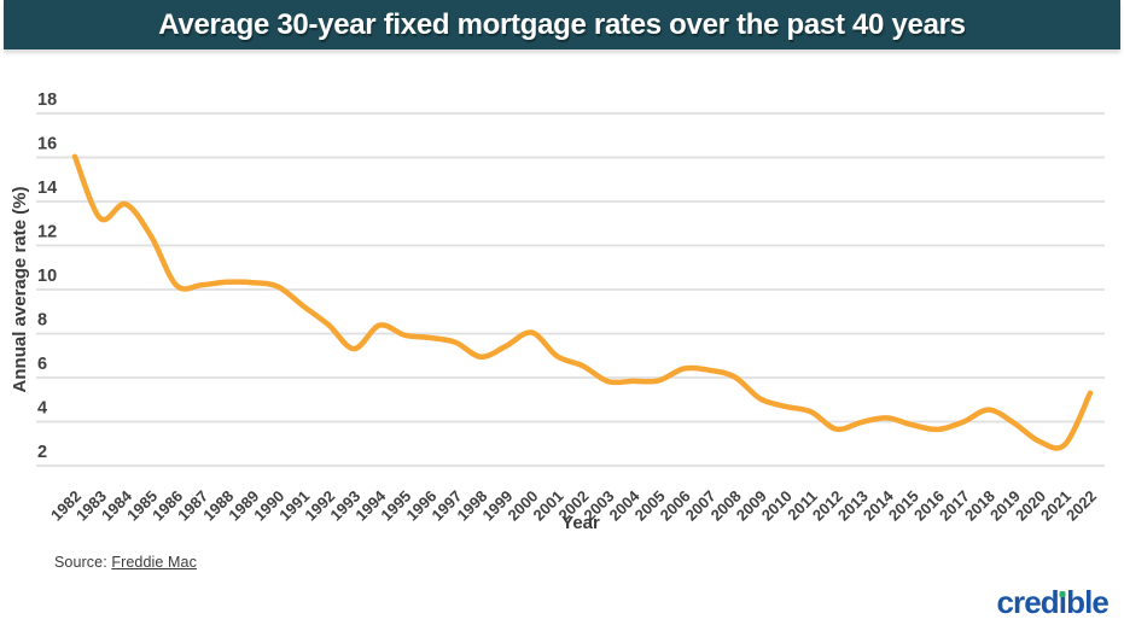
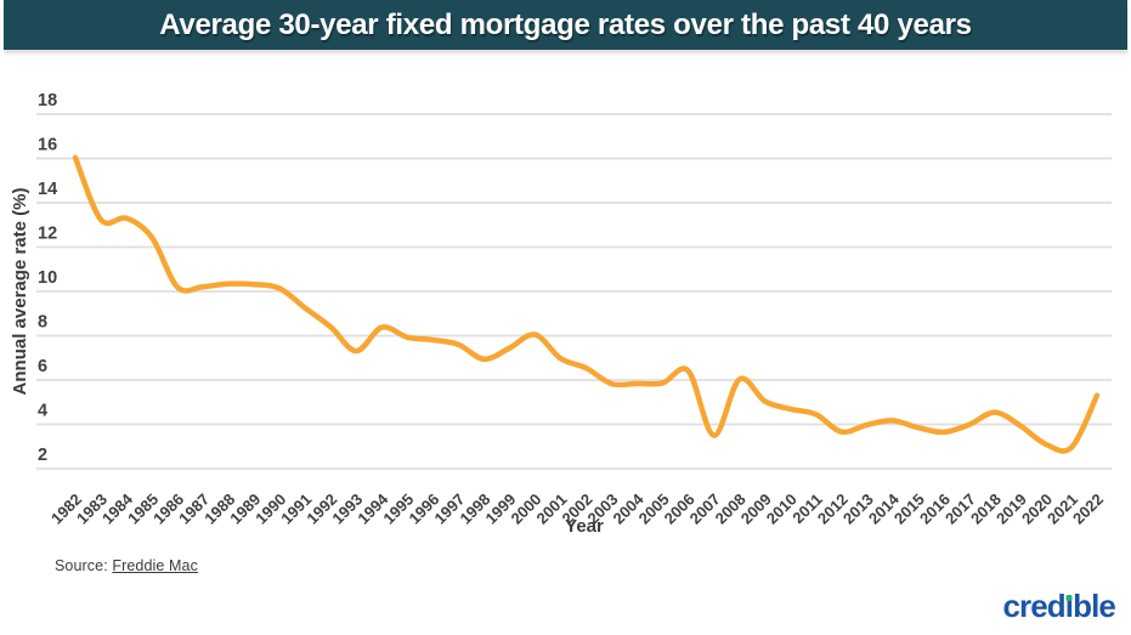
1984: 13.9 -> 13.3
2007: 6.3 -> 3.5
